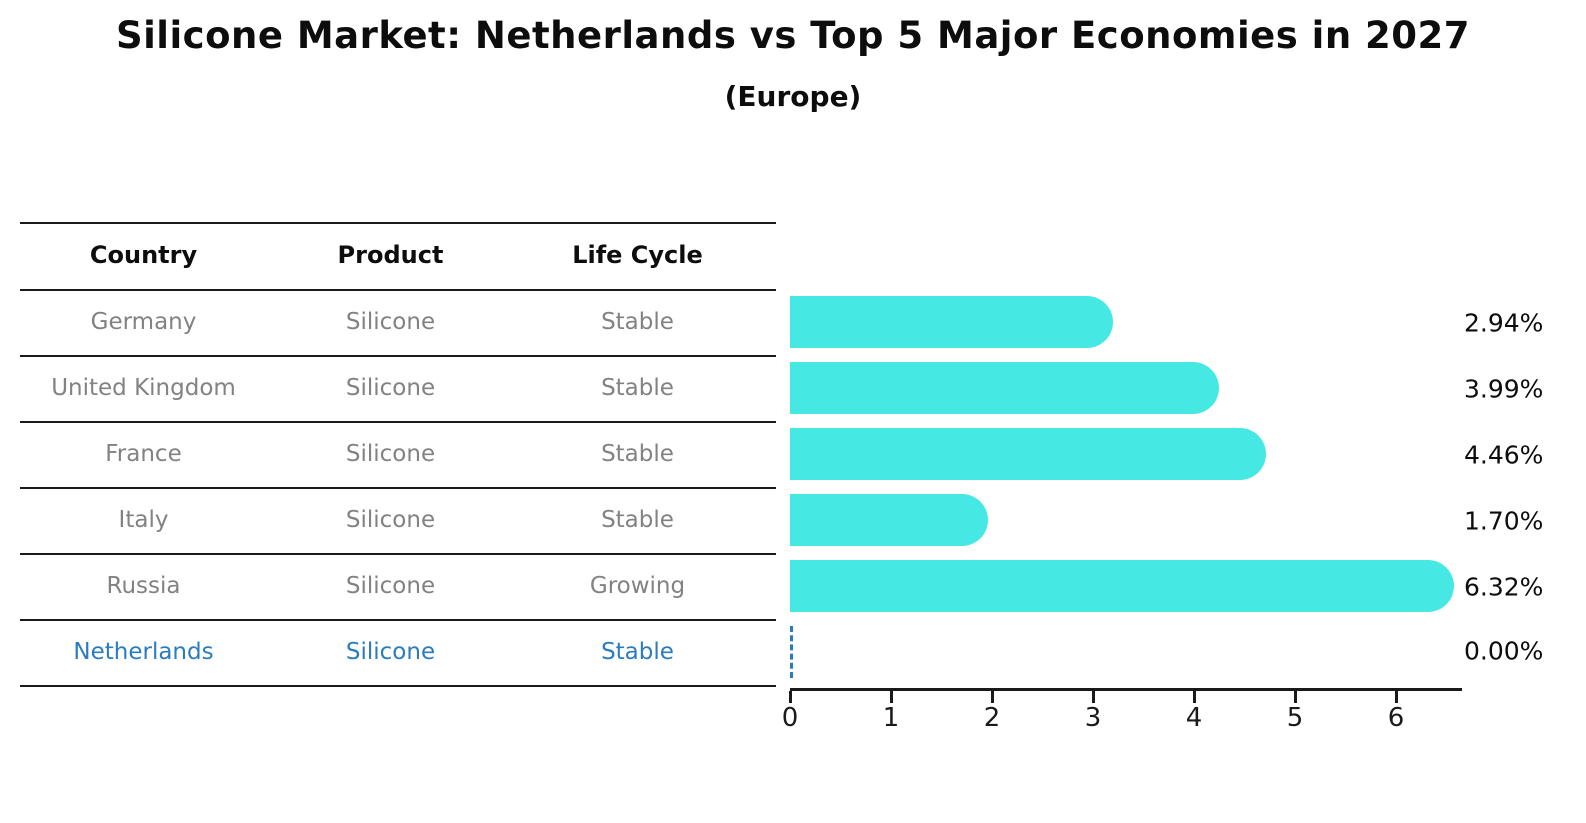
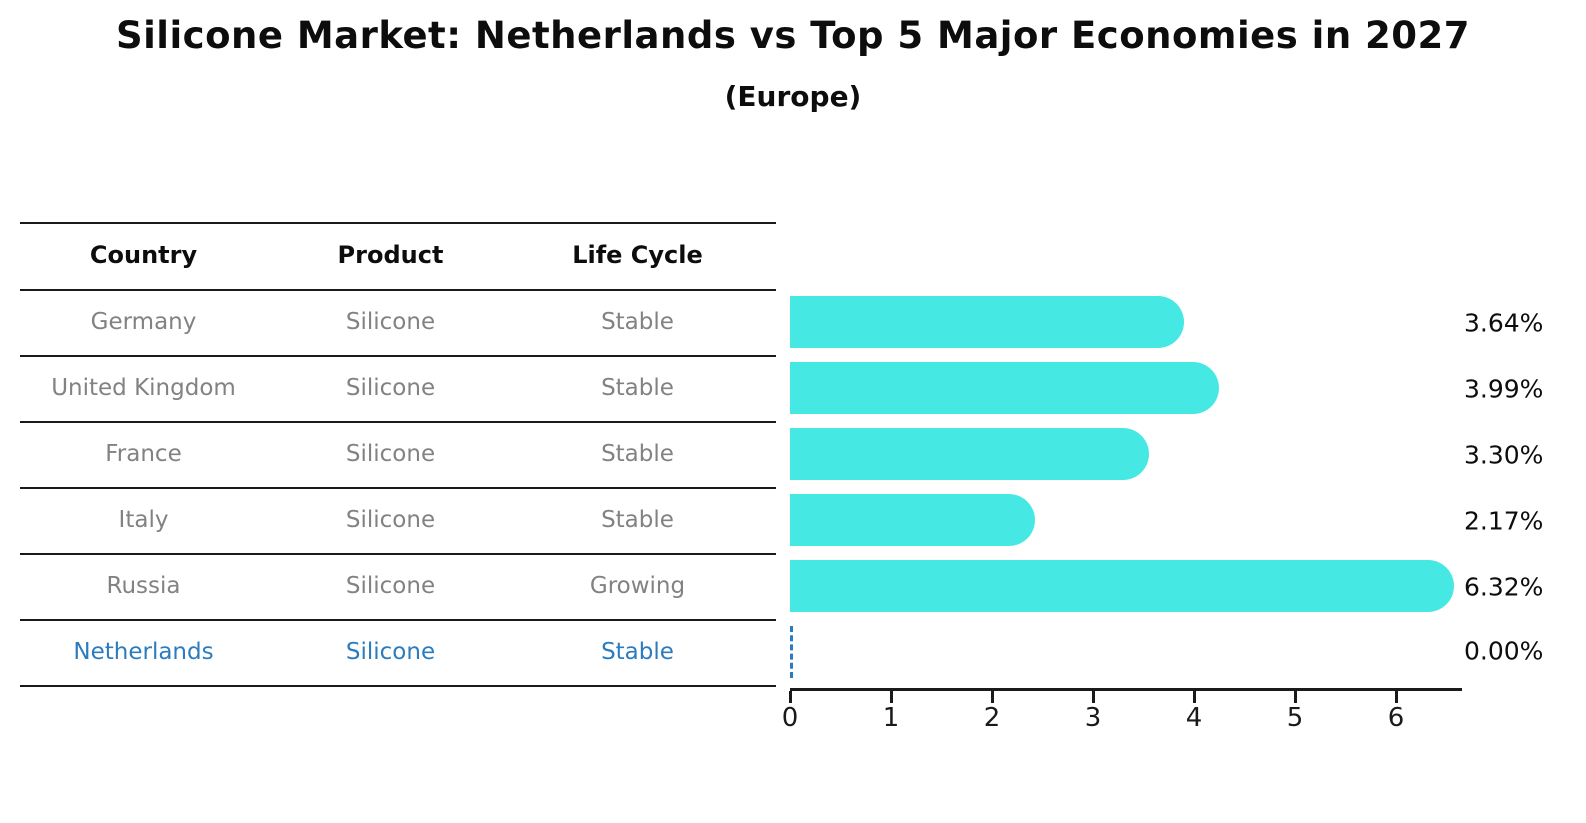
Germany: 2.94% -> 3.64%
France: 4.46% -> 3.30%
Italy: 1.70% -> 2.17%
